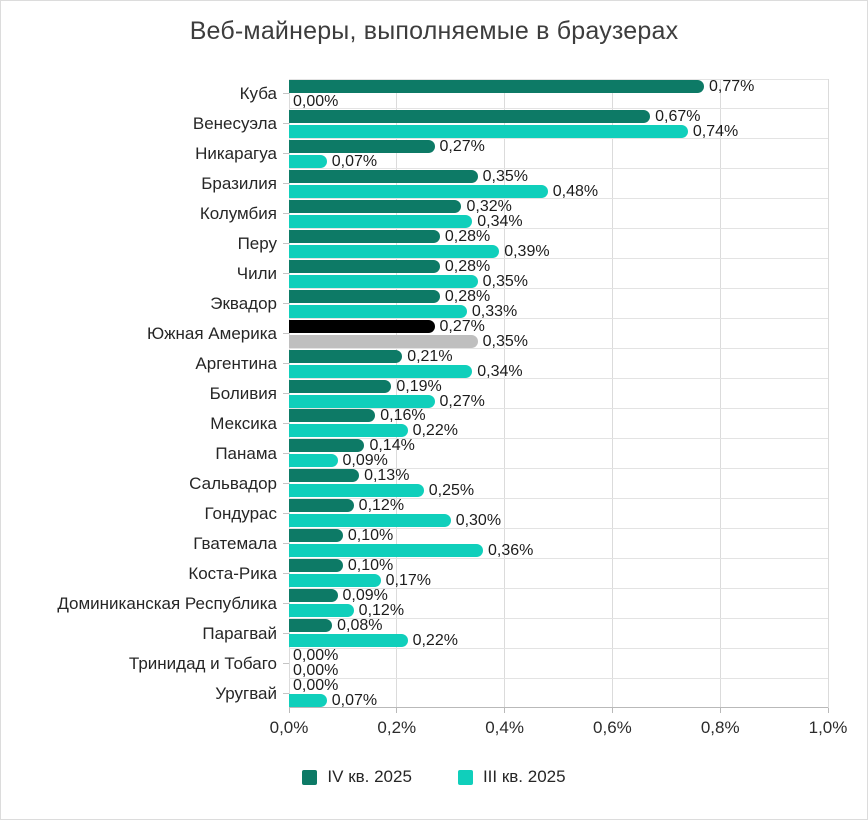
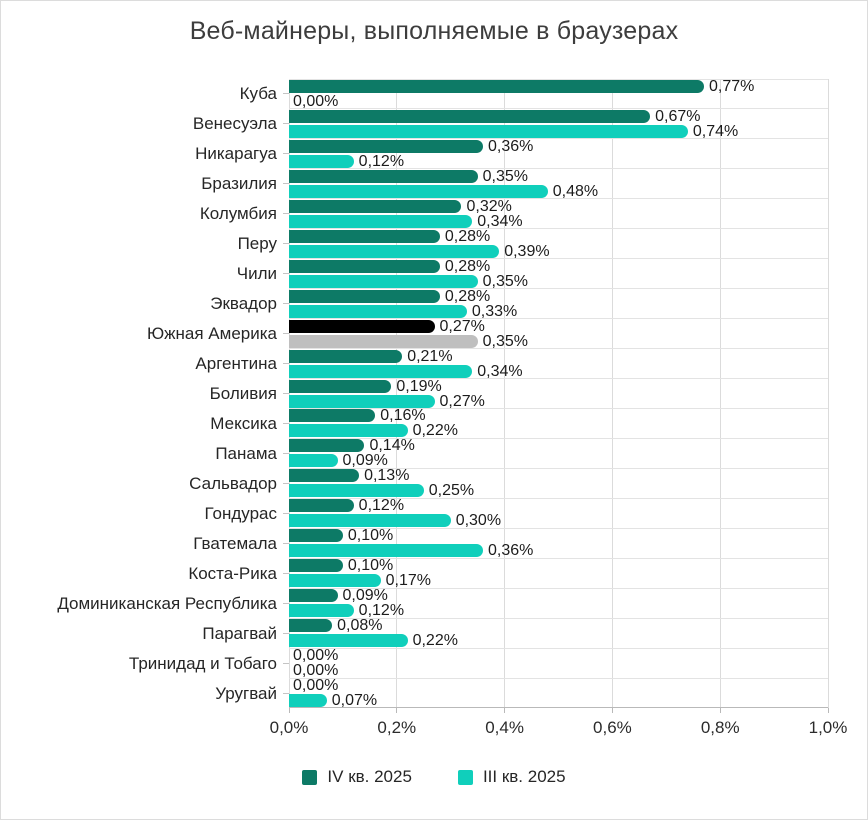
IV кв. 2025/Никарагуа: 0,27% -> 0,36%
III кв. 2025/Никарагуа: 0,07% -> 0,12%
